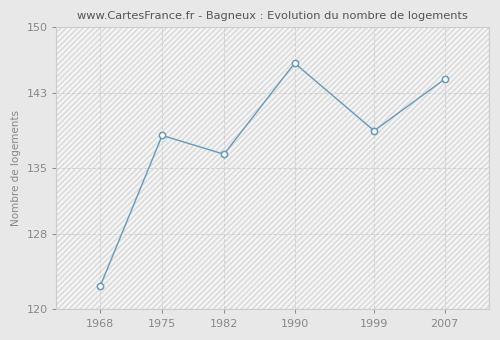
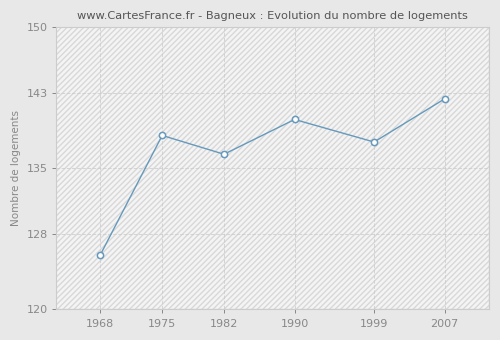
1968: 122.5 -> 125.8
1990: 146.2 -> 140.2
1999: 139.0 -> 137.8
2007: 144.5 -> 142.4
